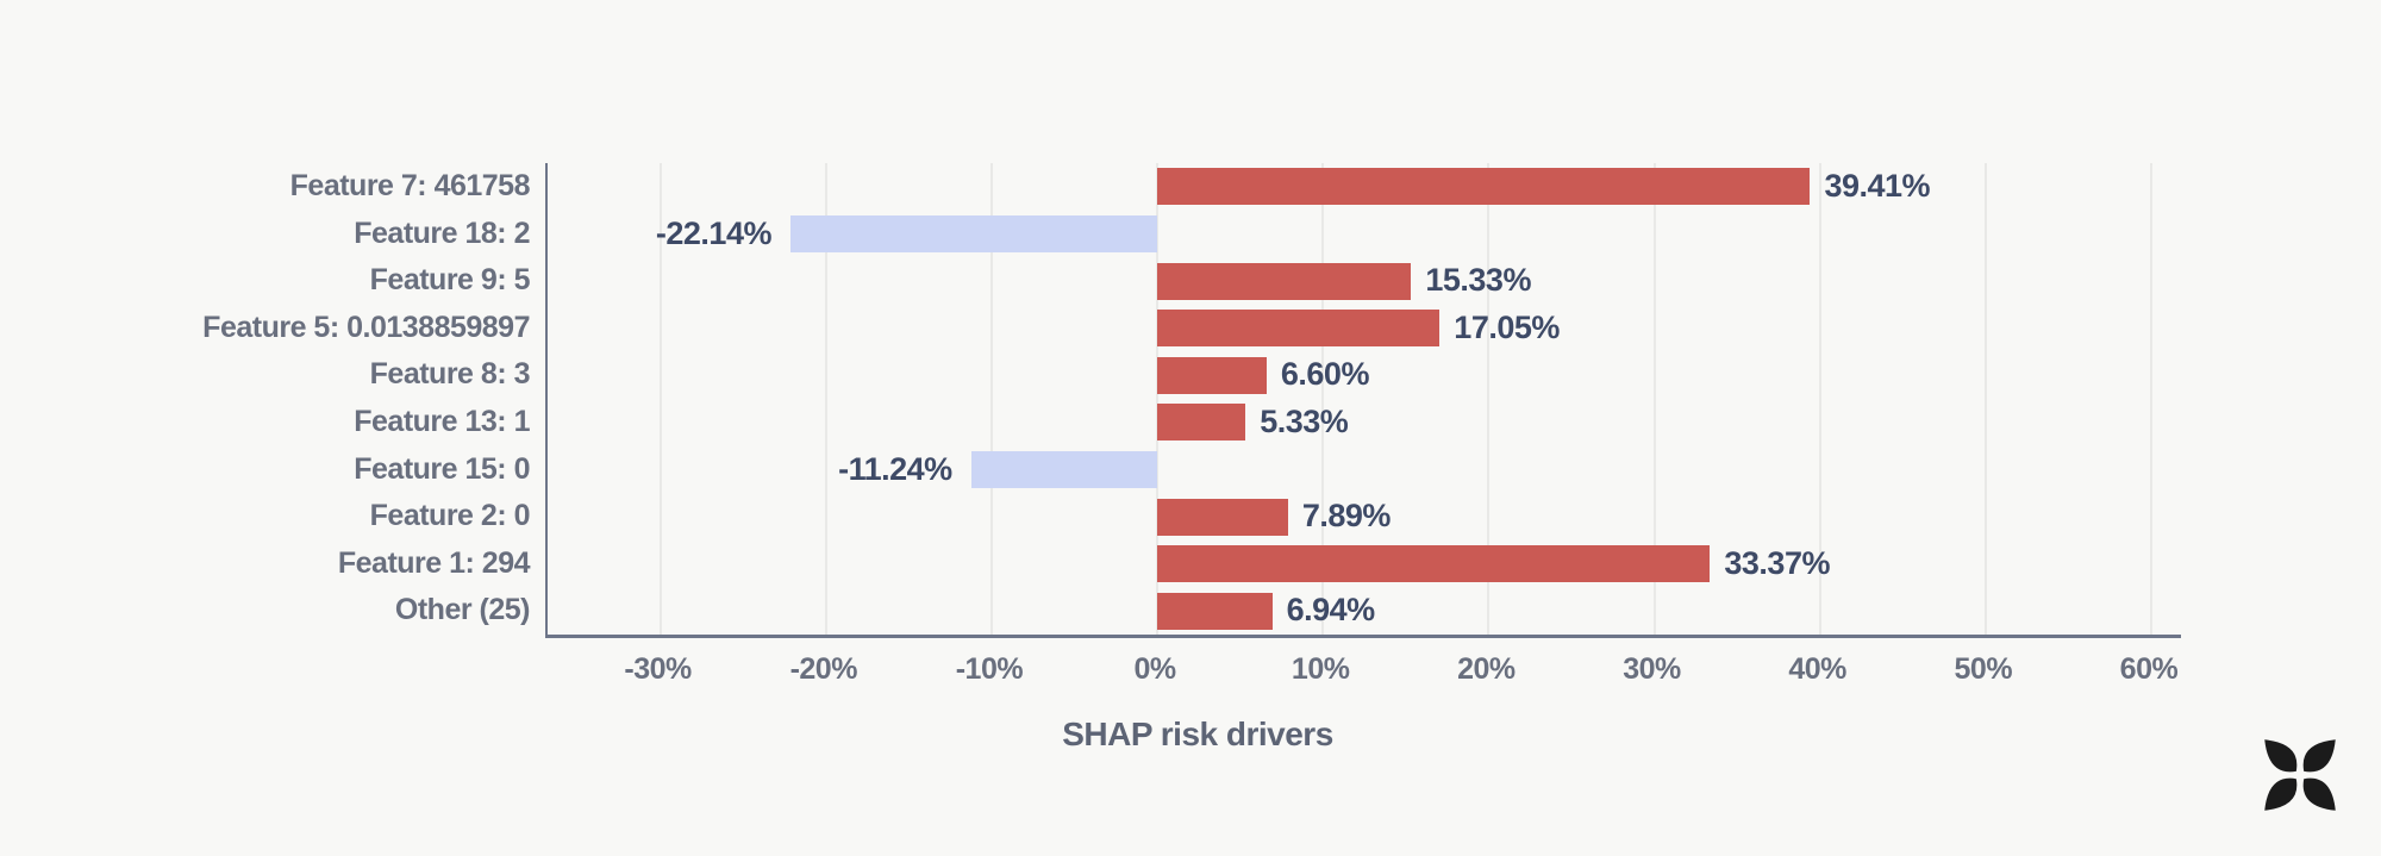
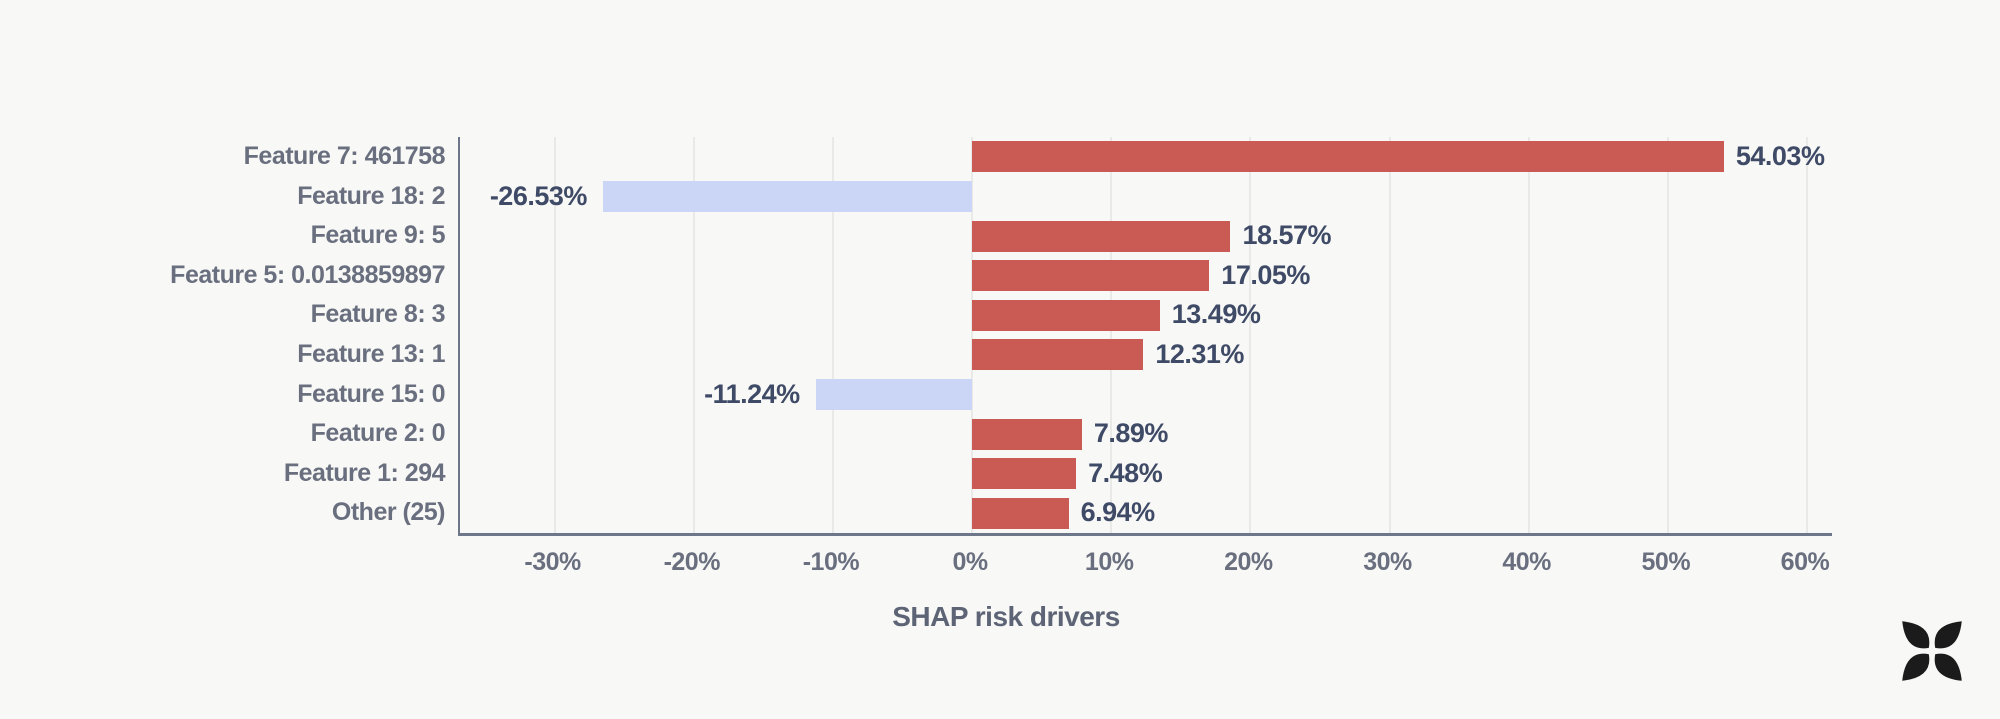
Feature 7: 461758: 39.41% -> 54.03%
Feature 18: 2: -22.14% -> -26.53%
Feature 9: 5: 15.33% -> 18.57%
Feature 8: 3: 6.60% -> 13.49%
Feature 13: 1: 5.33% -> 12.31%
Feature 1: 294: 33.37% -> 7.48%
